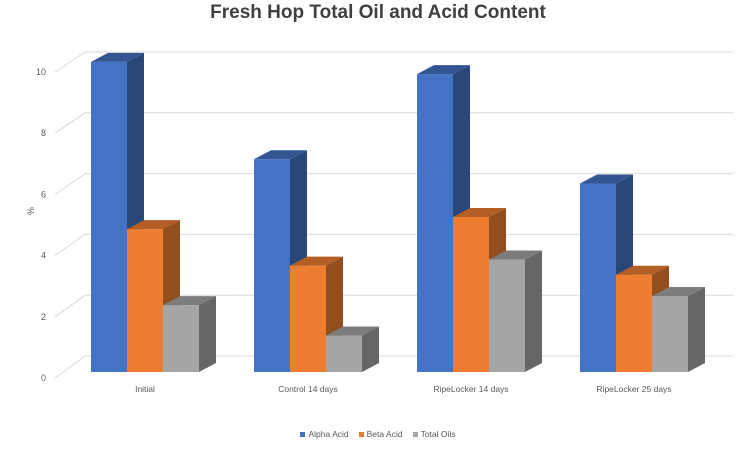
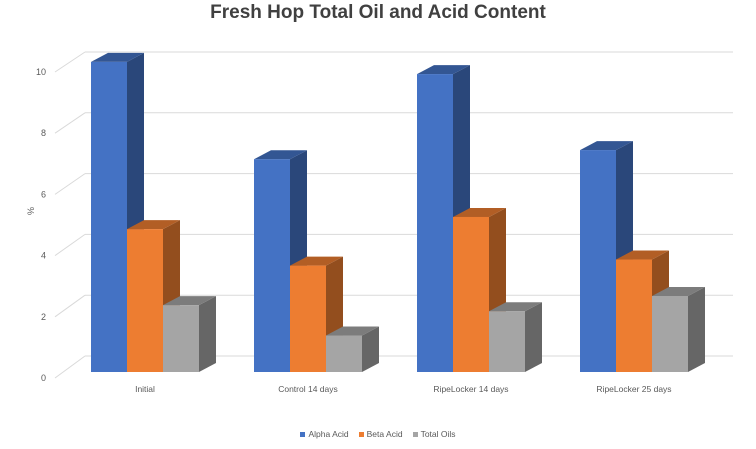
Total Oils/RipeLocker 14 days: 3.7 -> 2.0
Alpha Acid/RipeLocker 25 days: 6.2 -> 7.3
Beta Acid/RipeLocker 25 days: 3.2 -> 3.7
